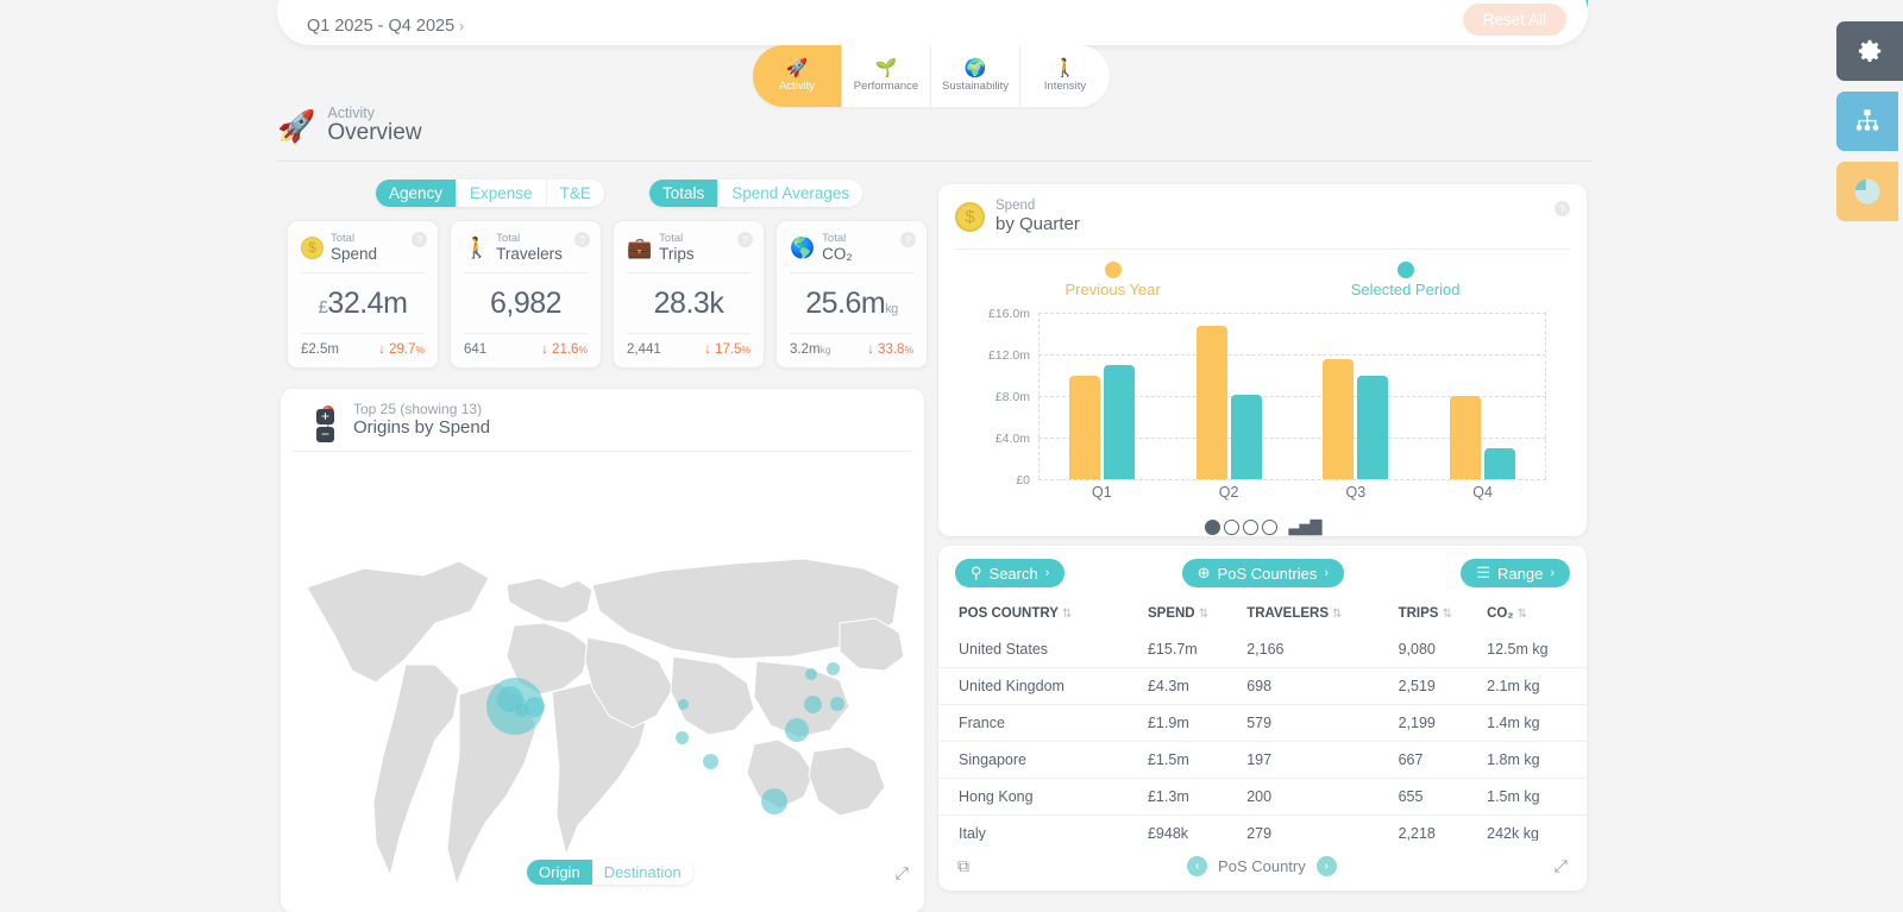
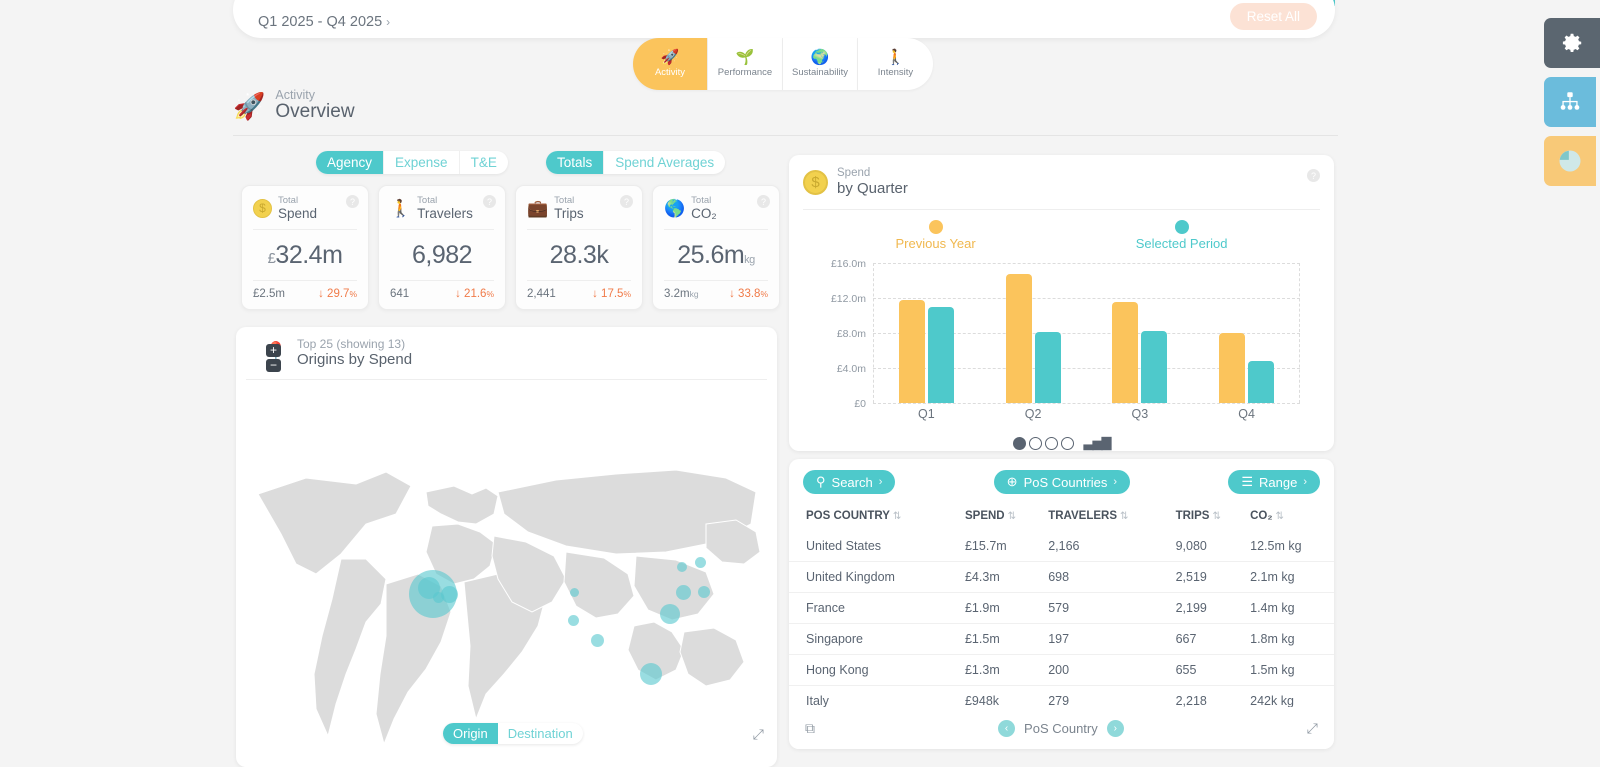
Previous Year/Q1: £10m -> £12m
Selected Period/Q3: £10m -> £8m
Selected Period/Q4: £3m -> £5m
